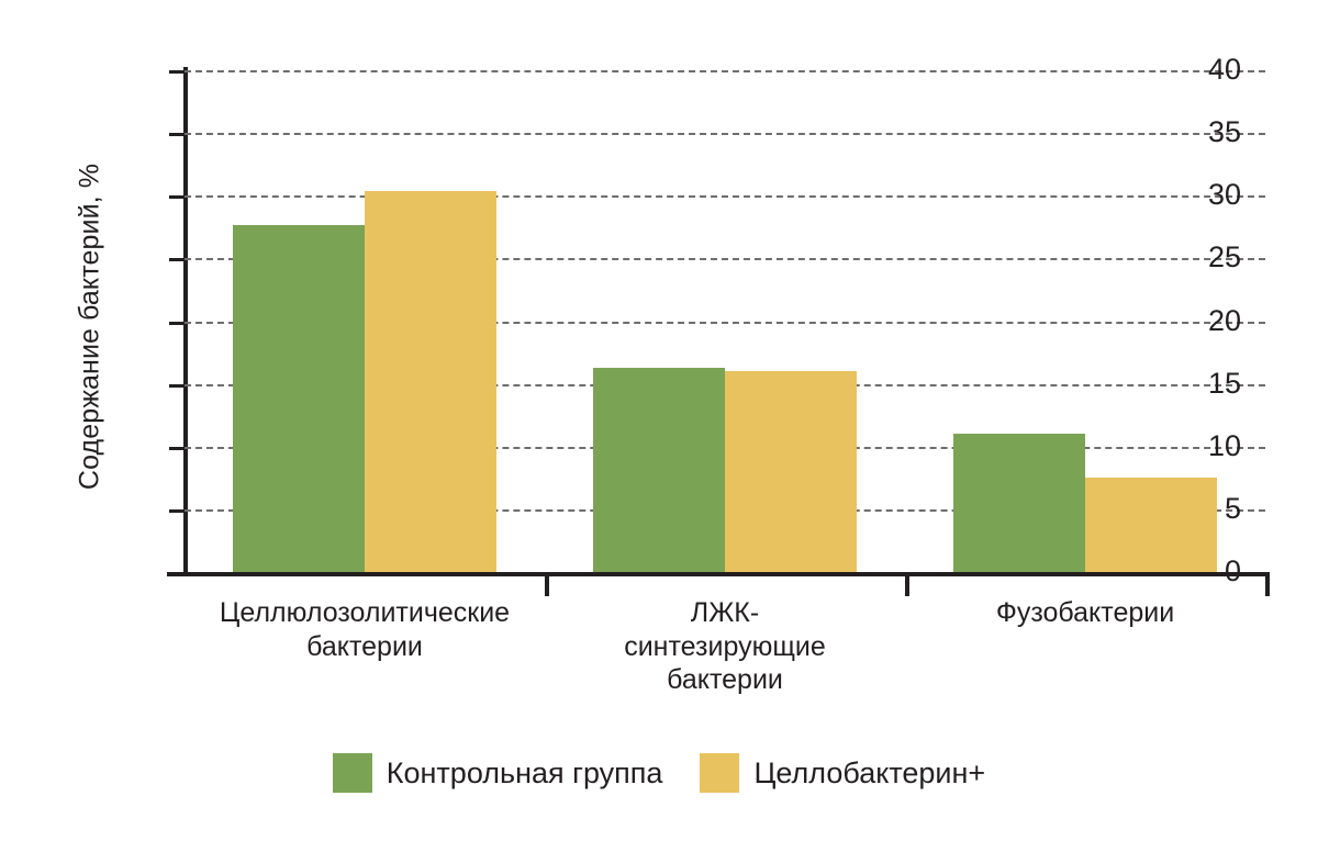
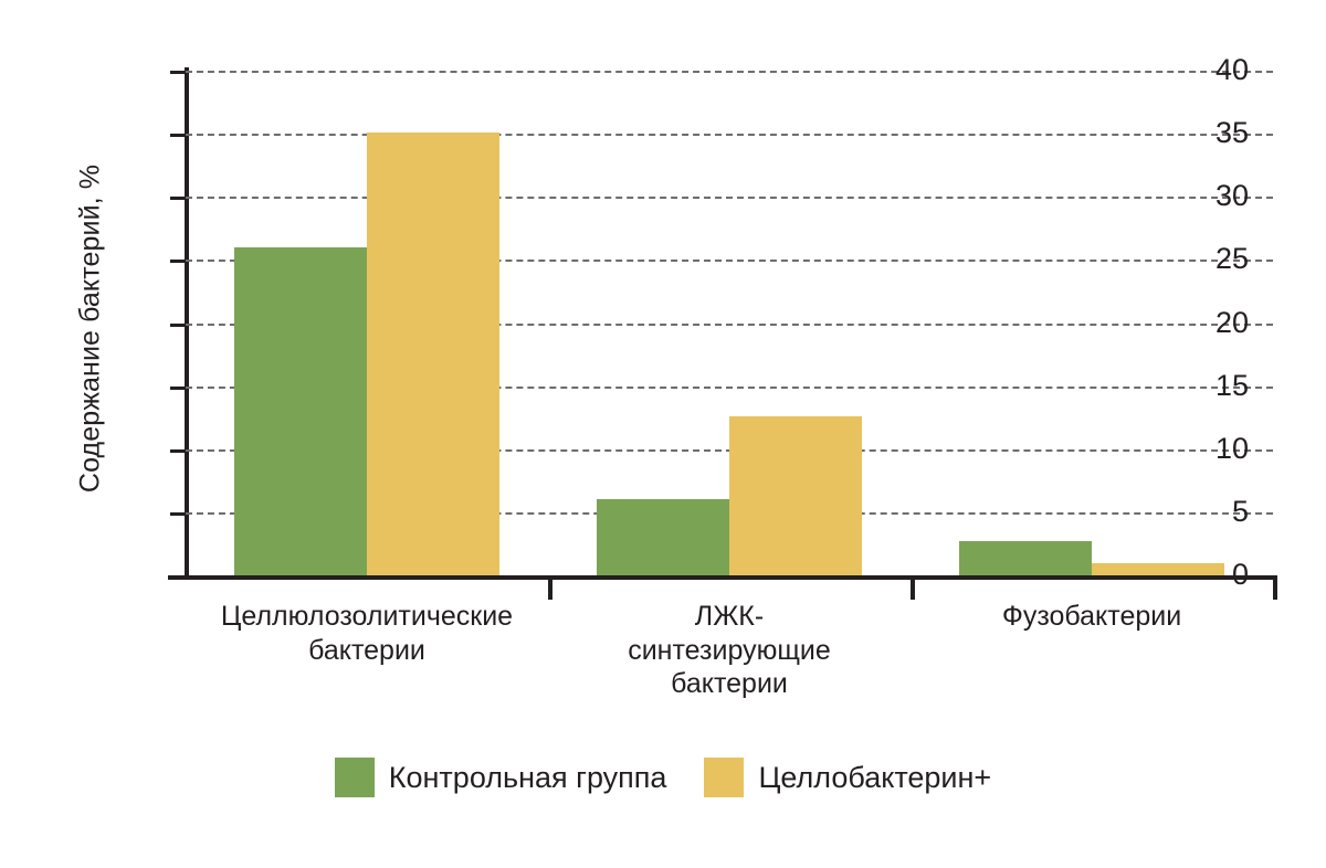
Контрольная группа/Целлюлозолитические бактерии: 27.7 -> 26.0
Целлобактерин+/Целлюлозолитические бактерии: 30.4 -> 35.1
Контрольная группа/ЛЖК- синтезирующие бактерии: 16.3 -> 6.0
Целлобактерин+/ЛЖК- синтезирующие бактерии: 16.0 -> 12.6
Контрольная группа/Фузобактерии: 11.0 -> 2.7
Целлобактерин+/Фузобактерии: 7.5 -> 1.0
